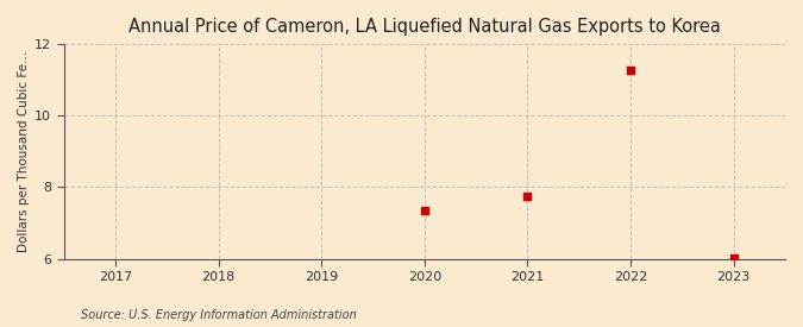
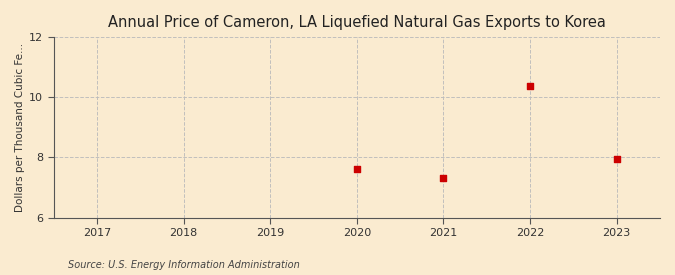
2020: 7.35 -> 7.60
2021: 7.75 -> 7.30
2022: 11.25 -> 10.35
2023: 6.02 -> 7.95
